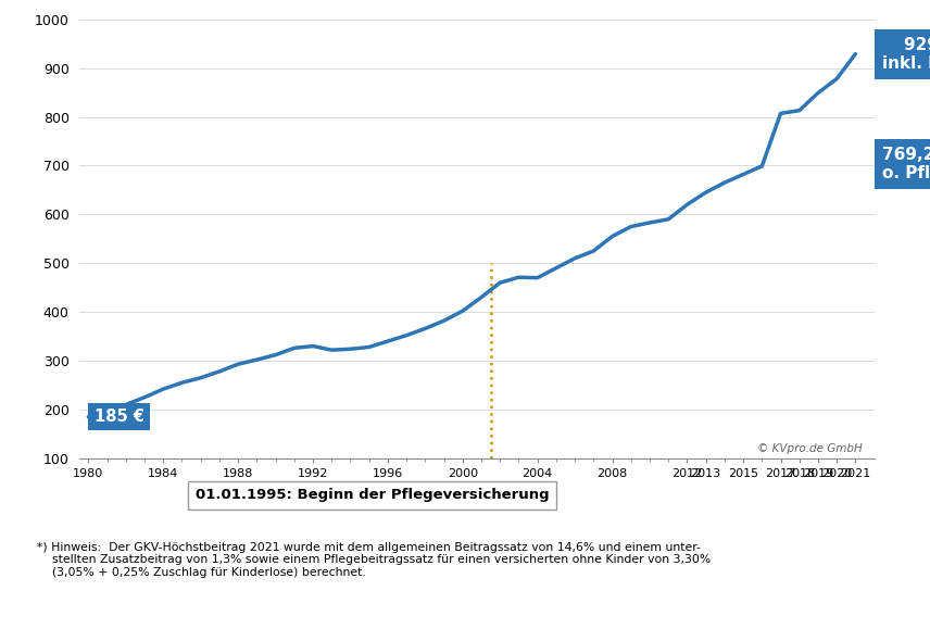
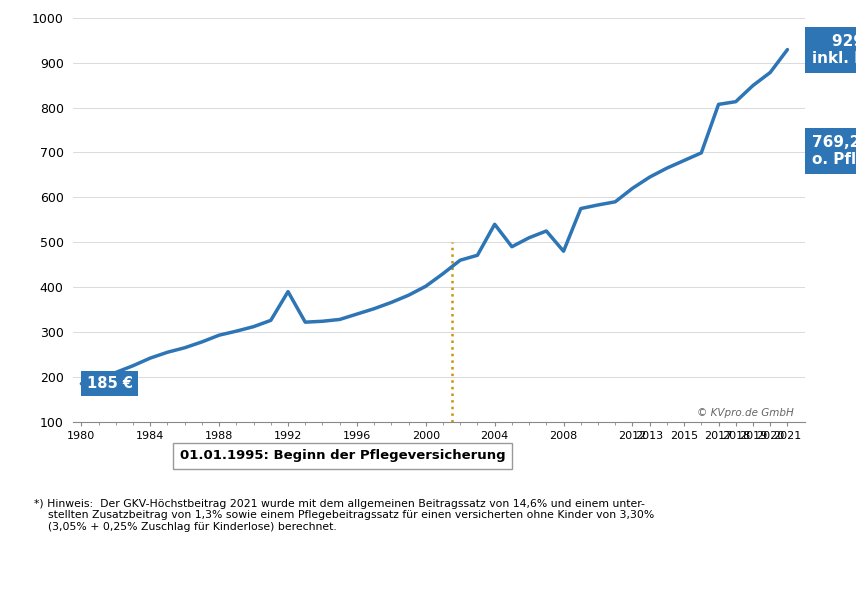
1992: 330 -> 390
2004: 470 -> 540
2008: 555 -> 480
